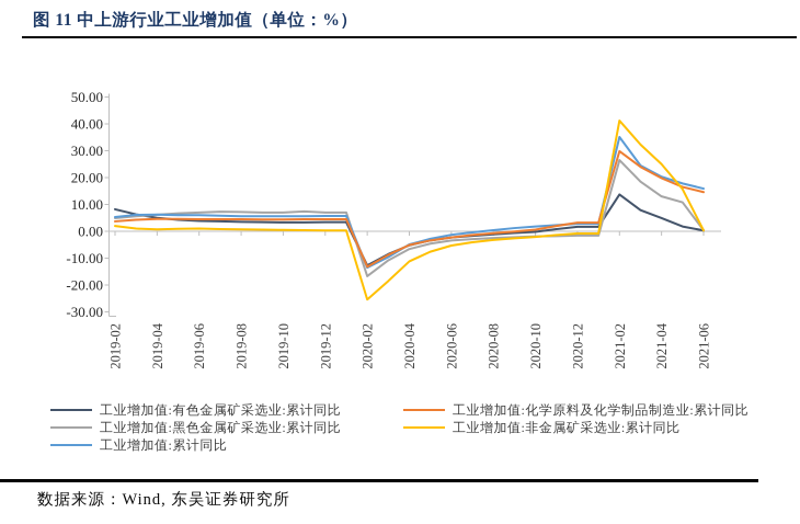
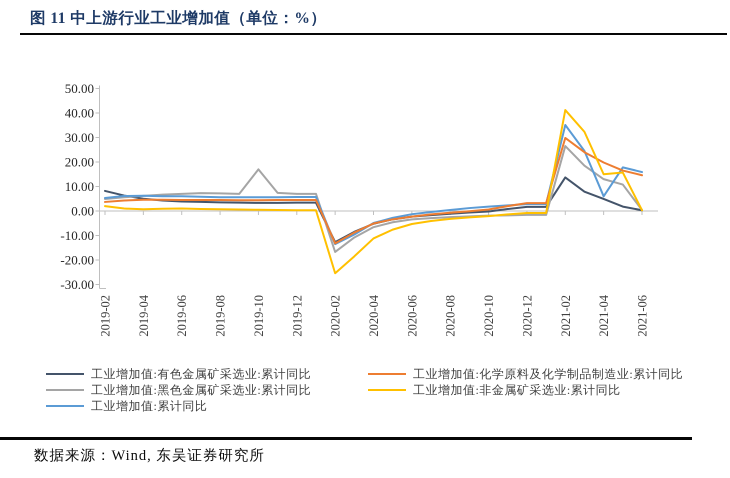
工业增加值:黑色金属矿采选业:累计同比/2019-10: 7 -> 17
工业增加值:累计同比/2021-04: 20 -> 6
工业增加值:非金属矿采选业:累计同比/2021-04: 25 -> 15
